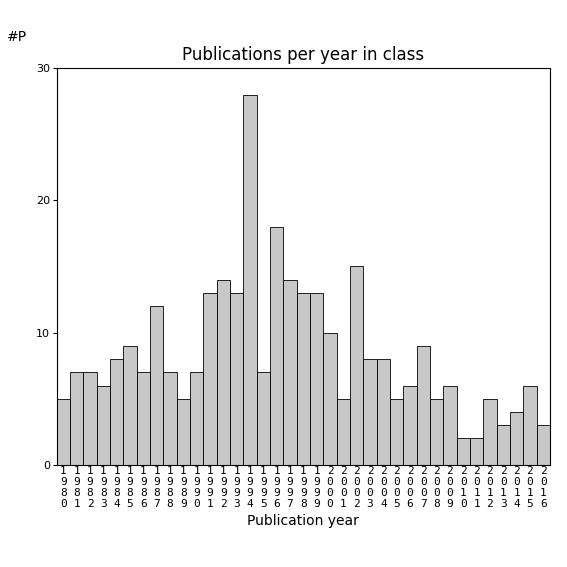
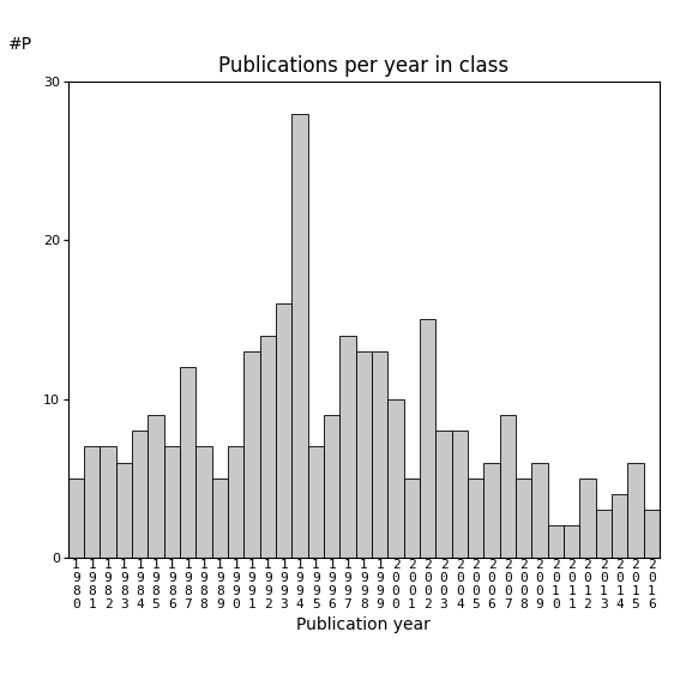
1 9 9 3: 13 -> 16
1 9 9 6: 18 -> 9
